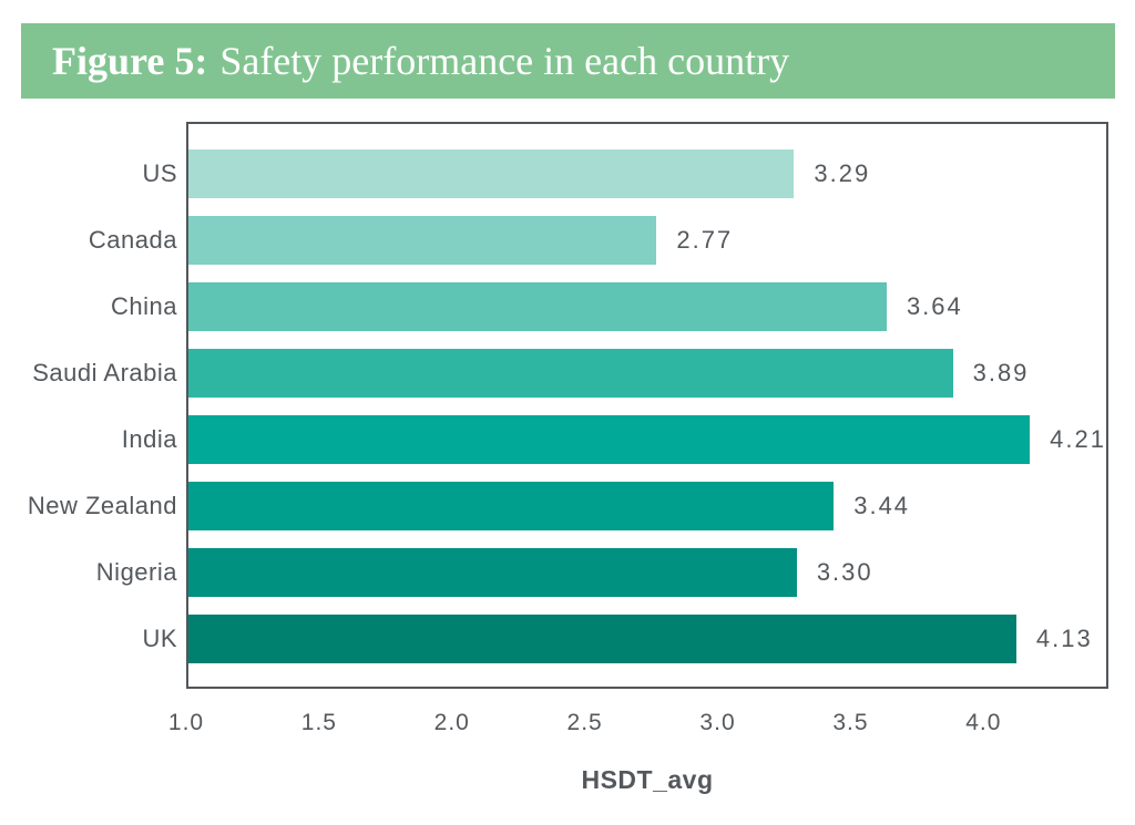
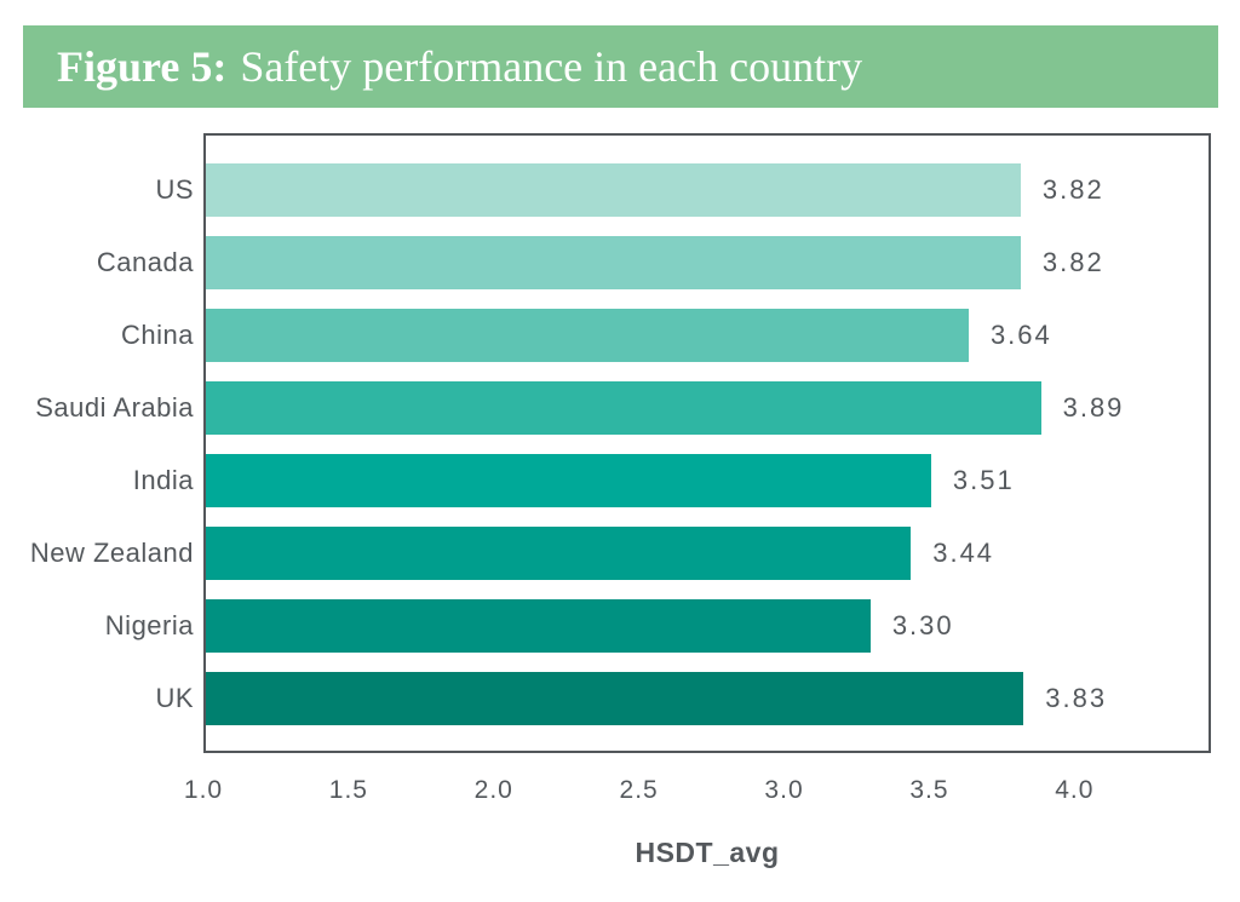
US: 3.29 -> 3.82
Canada: 2.77 -> 3.82
India: 4.21 -> 3.51
UK: 4.13 -> 3.83
